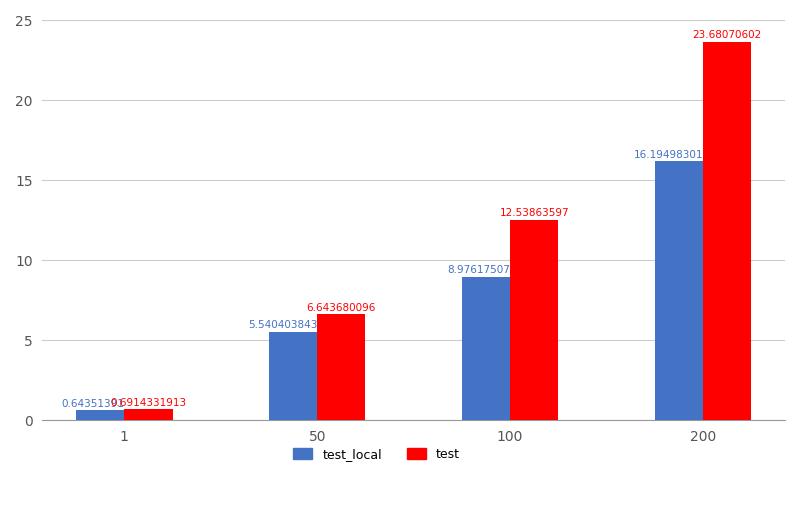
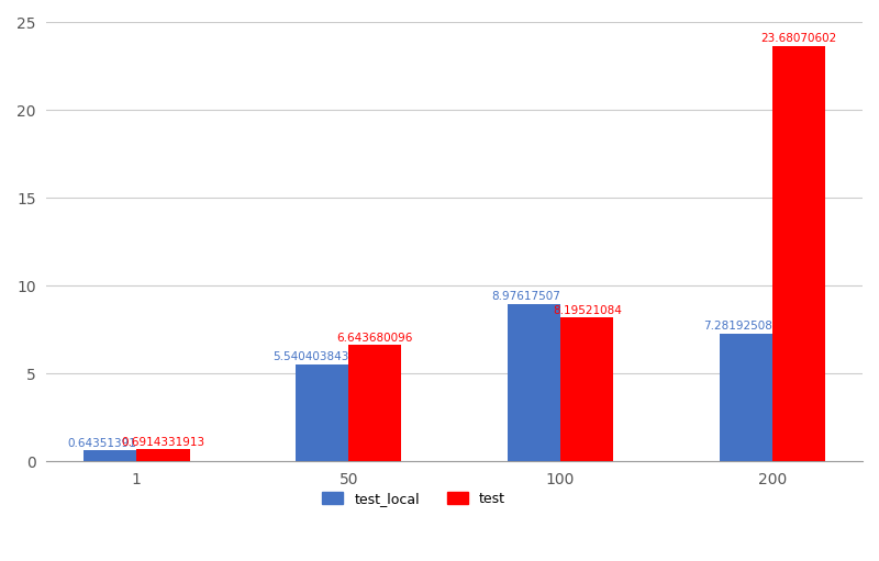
test/100: 12.53863597 -> 8.19521084
test_local/200: 16.19498301 -> 7.28192508
